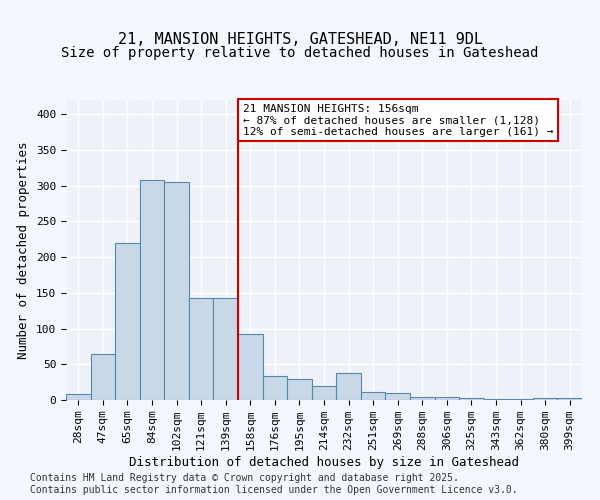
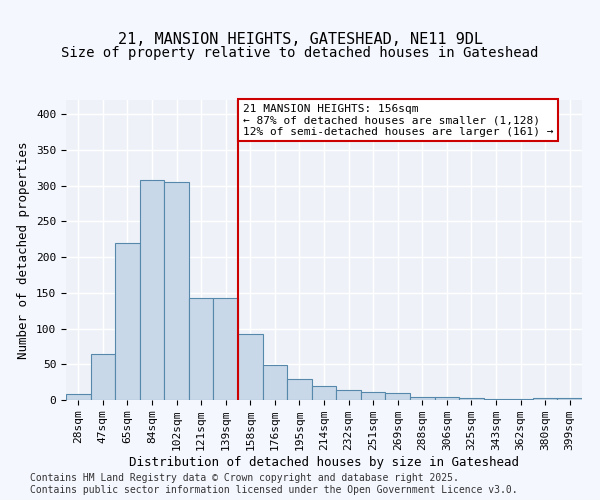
176sqm: 34 -> 49
232sqm: 38 -> 14
